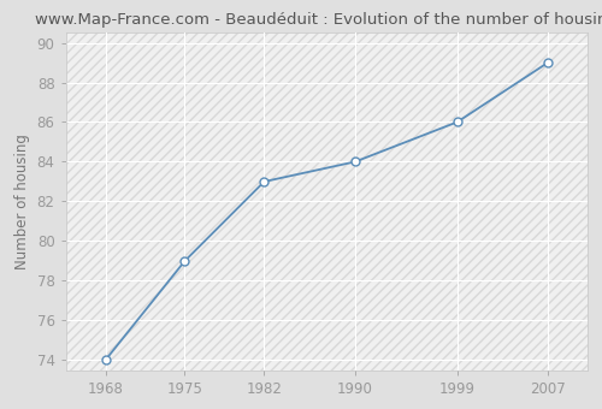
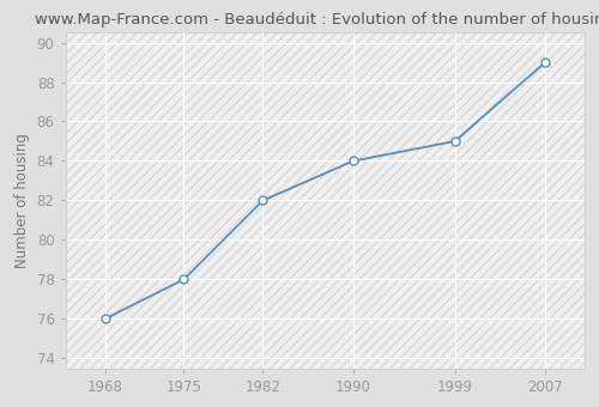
1968: 74 -> 76
1975: 79 -> 78
1982: 83 -> 82
1999: 86 -> 85
